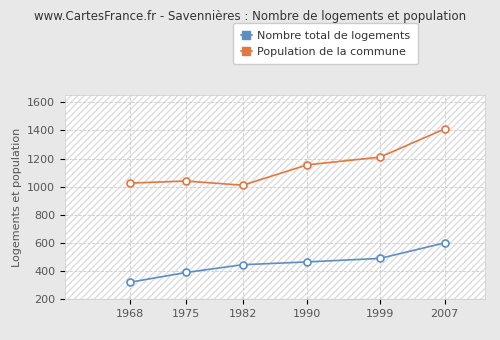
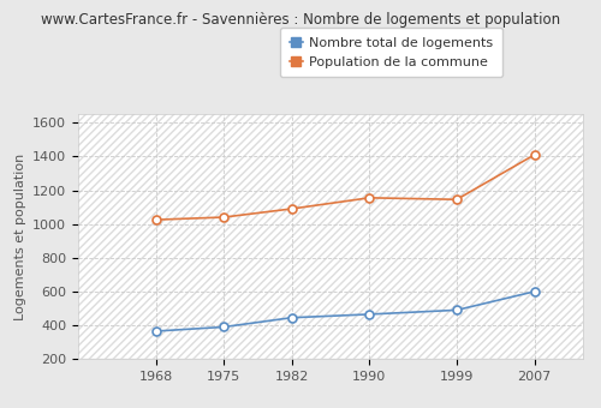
Nombre total de logements/1968: 320 -> 360
Population de la commune/1982: 1010 -> 1090
Population de la commune/1999: 1210 -> 1140
